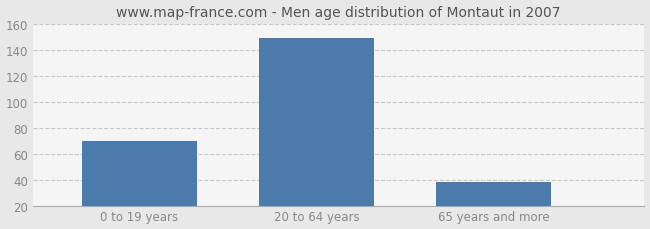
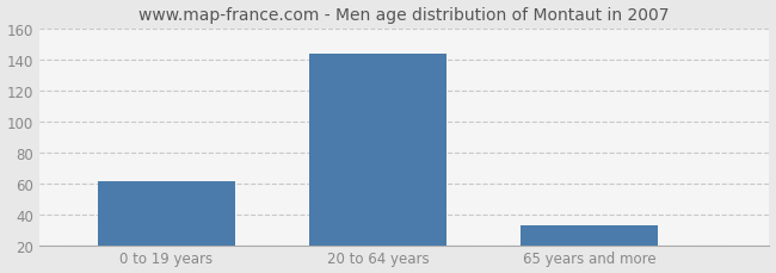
0 to 19 years: 70 -> 61
20 to 64 years: 149 -> 144
65 years and more: 38 -> 33
